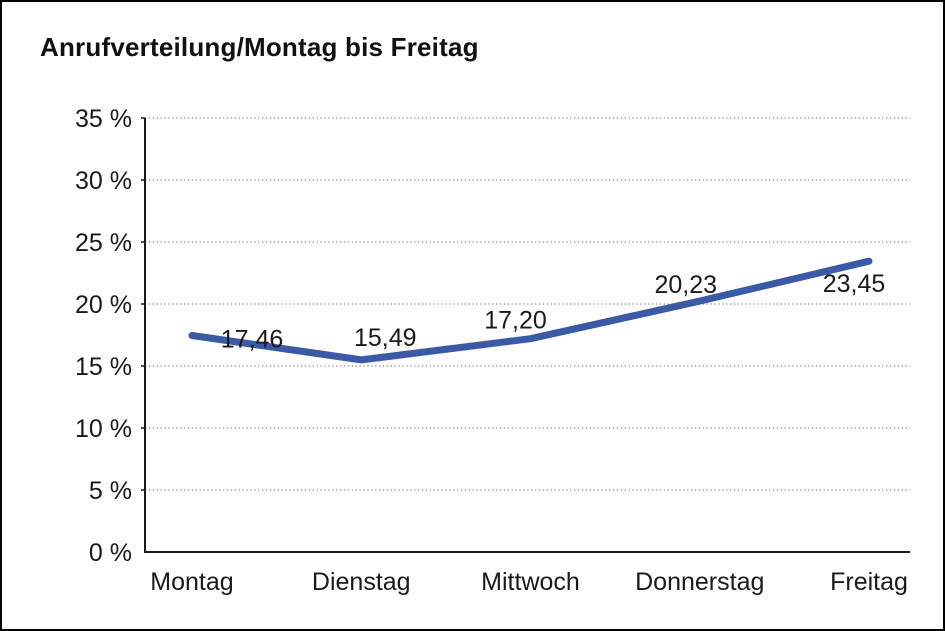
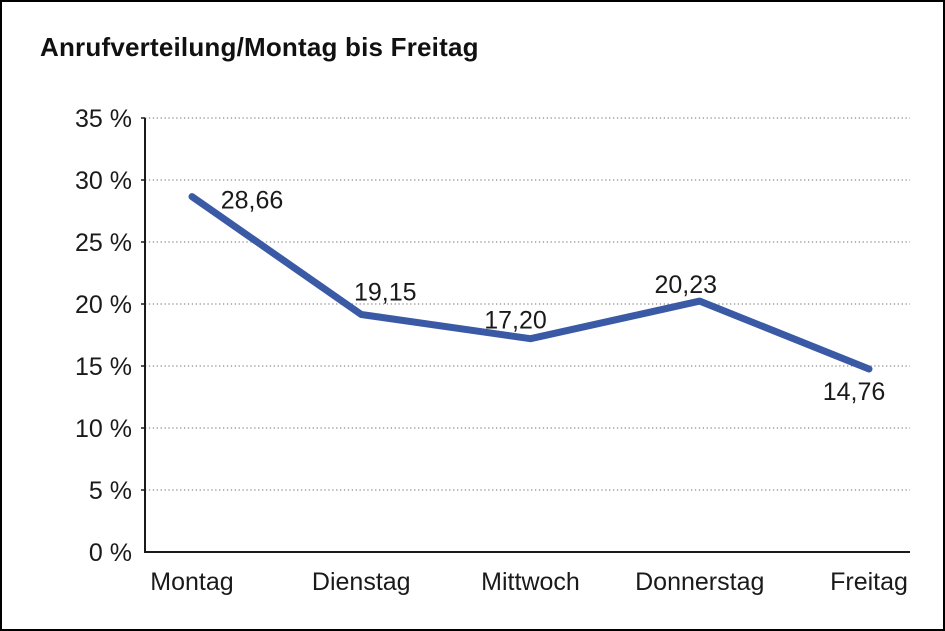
Montag: 17,46 -> 28,66
Dienstag: 15,49 -> 19,15
Freitag: 23,45 -> 14,76
